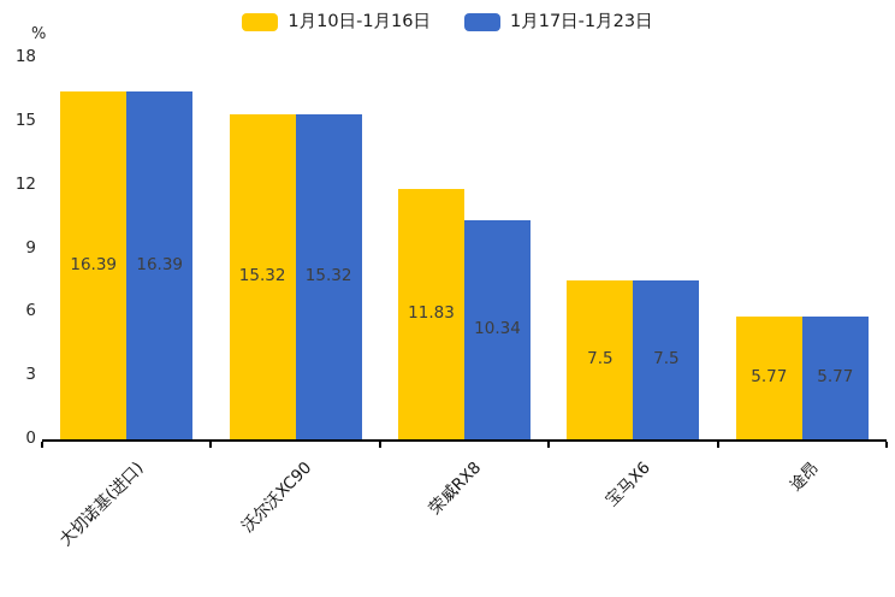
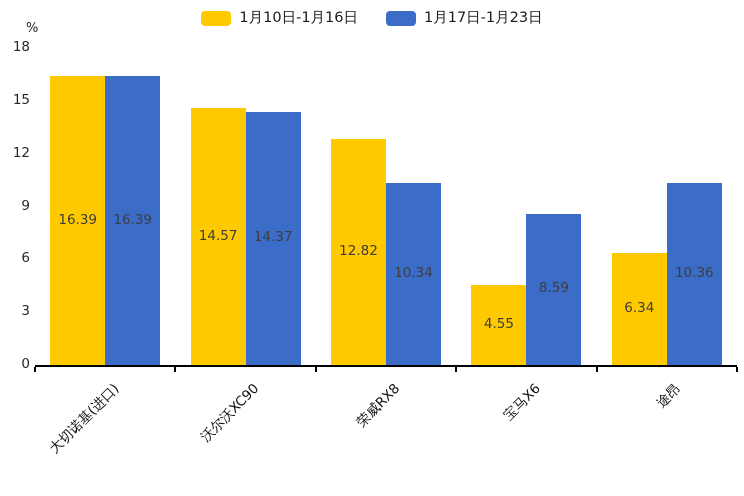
1月10日-1月16日/沃尔沃XC90: 15.32 -> 14.57
1月17日-1月23日/沃尔沃XC90: 15.32 -> 14.37
1月10日-1月16日/荣威RX8: 11.83 -> 12.82
1月10日-1月16日/宝马X6: 7.5 -> 4.55
1月17日-1月23日/宝马X6: 7.5 -> 8.59
1月10日-1月16日/途昂: 5.77 -> 6.34
1月17日-1月23日/途昂: 5.77 -> 10.36
